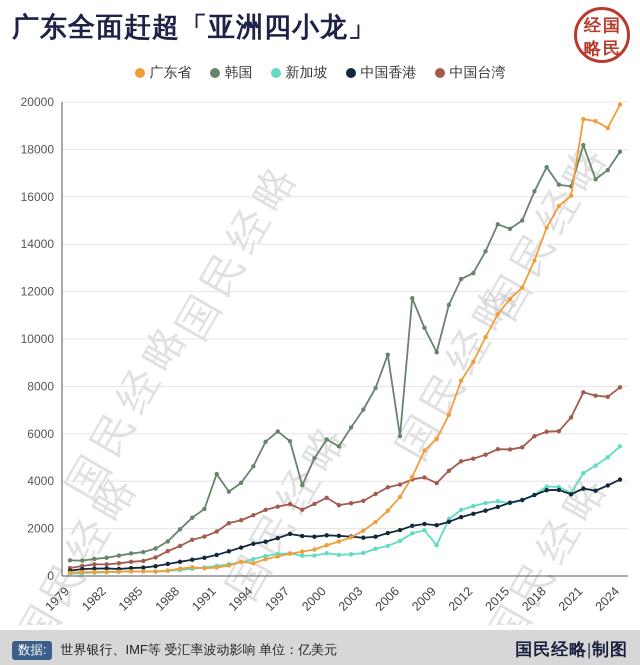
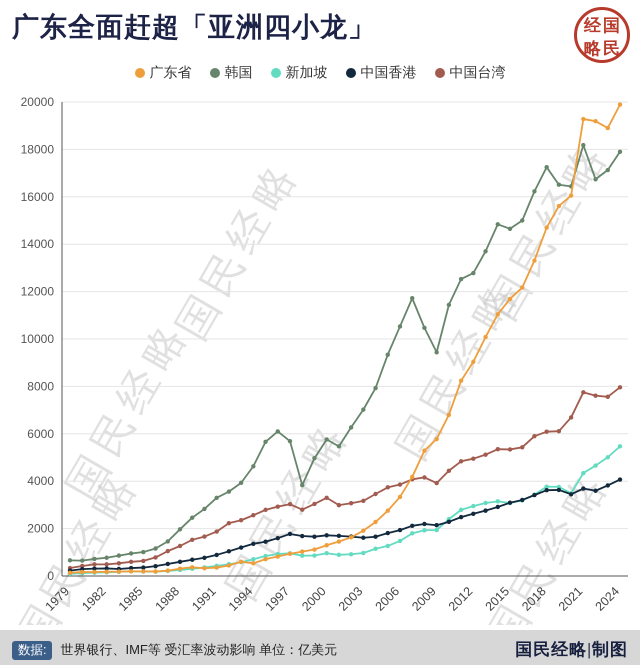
韩国/1991: 4300 -> 3300
韩国/2006: 5900 -> 10500
新加坡/2009: 1300 -> 1900
